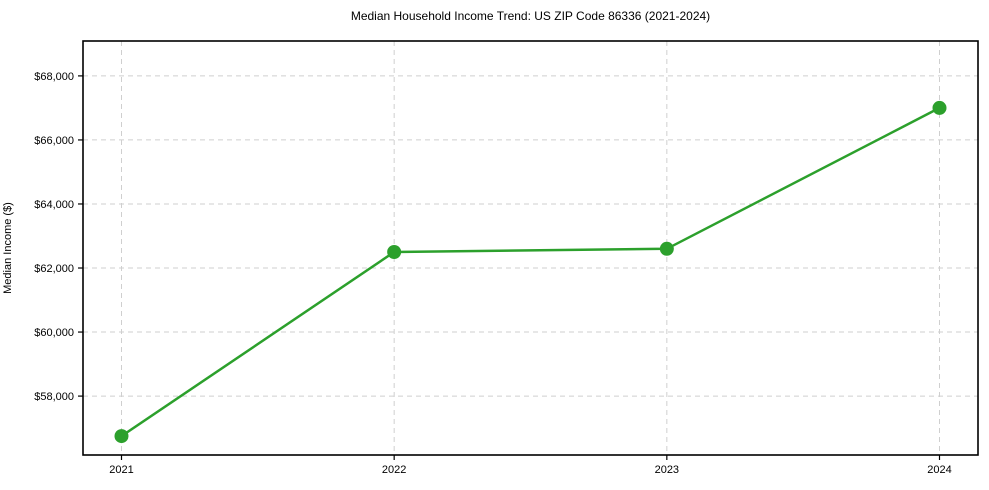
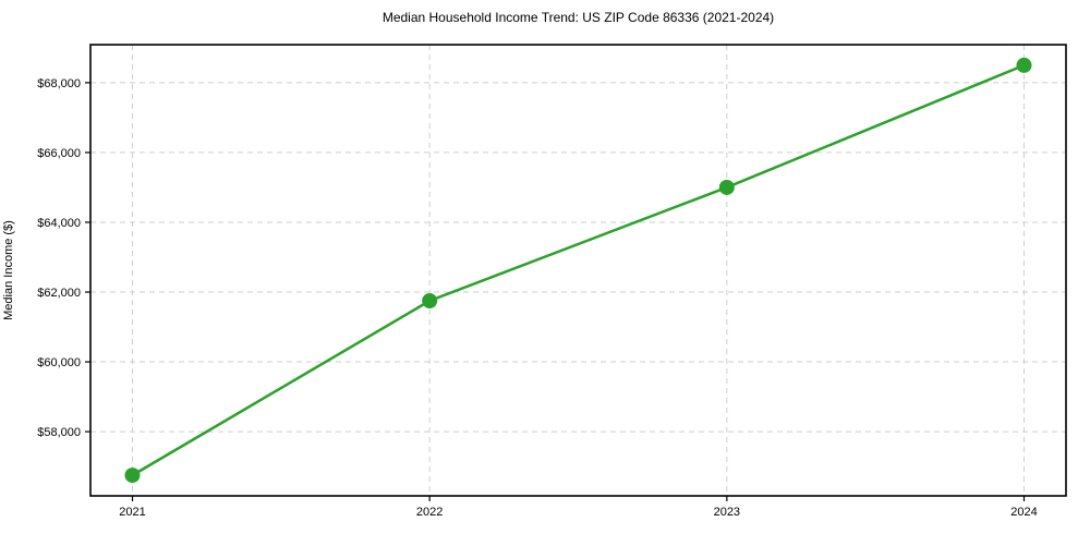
2022: $62500 -> $61800
2023: $62600 -> $65000
2024: $67000 -> $68500
